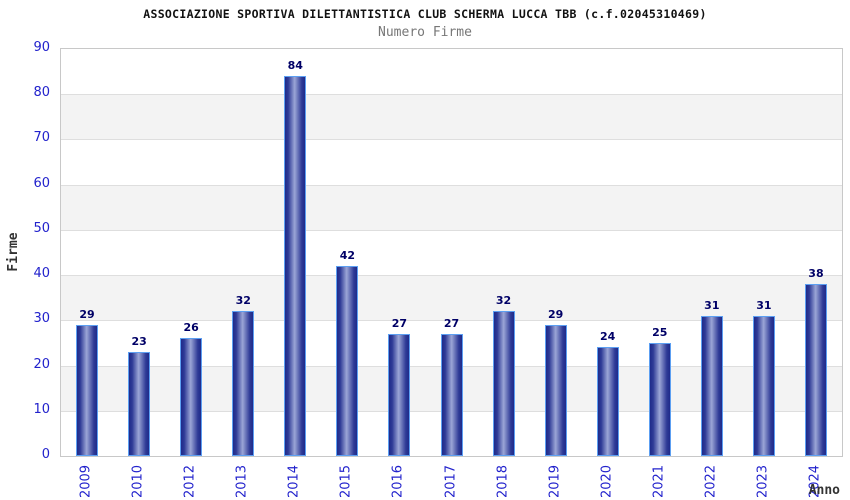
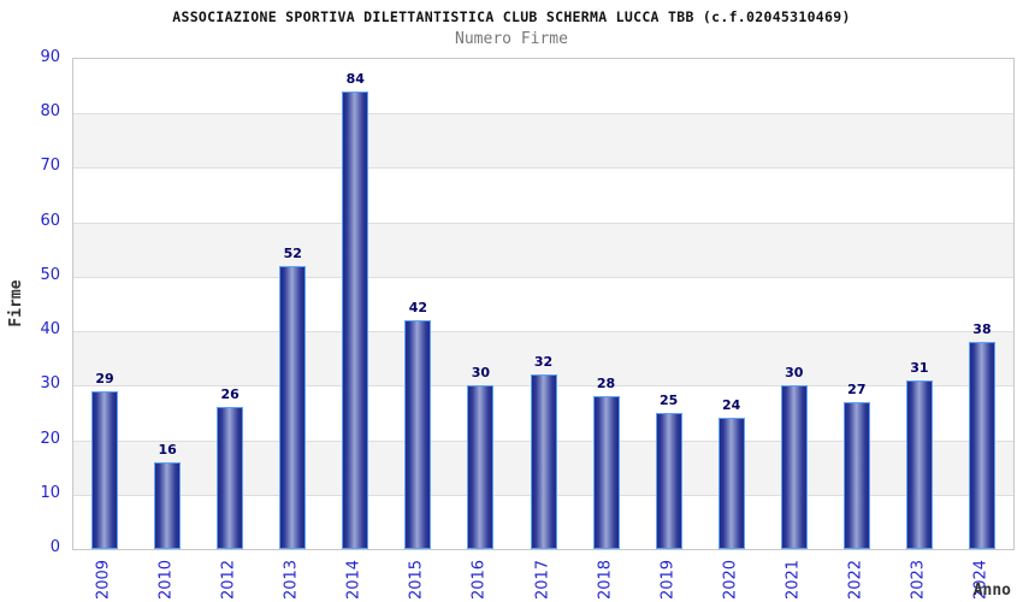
2010: 23 -> 16
2013: 32 -> 52
2016: 27 -> 30
2017: 27 -> 32
2018: 32 -> 28
2019: 29 -> 25
2021: 25 -> 30
2022: 31 -> 27
